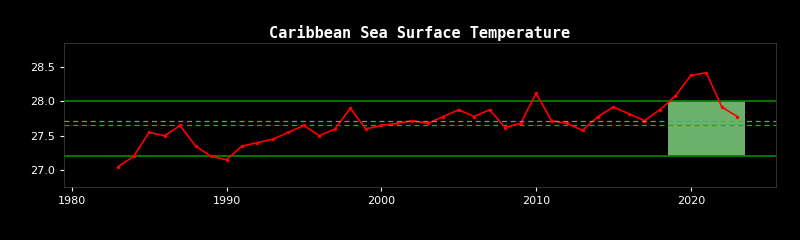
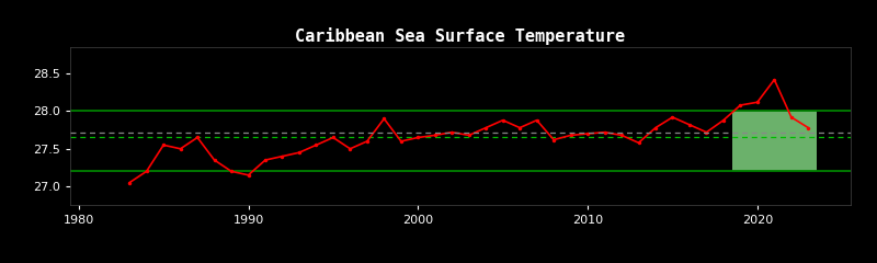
2010: 28.12 -> 27.70
2020: 28.38 -> 28.12
